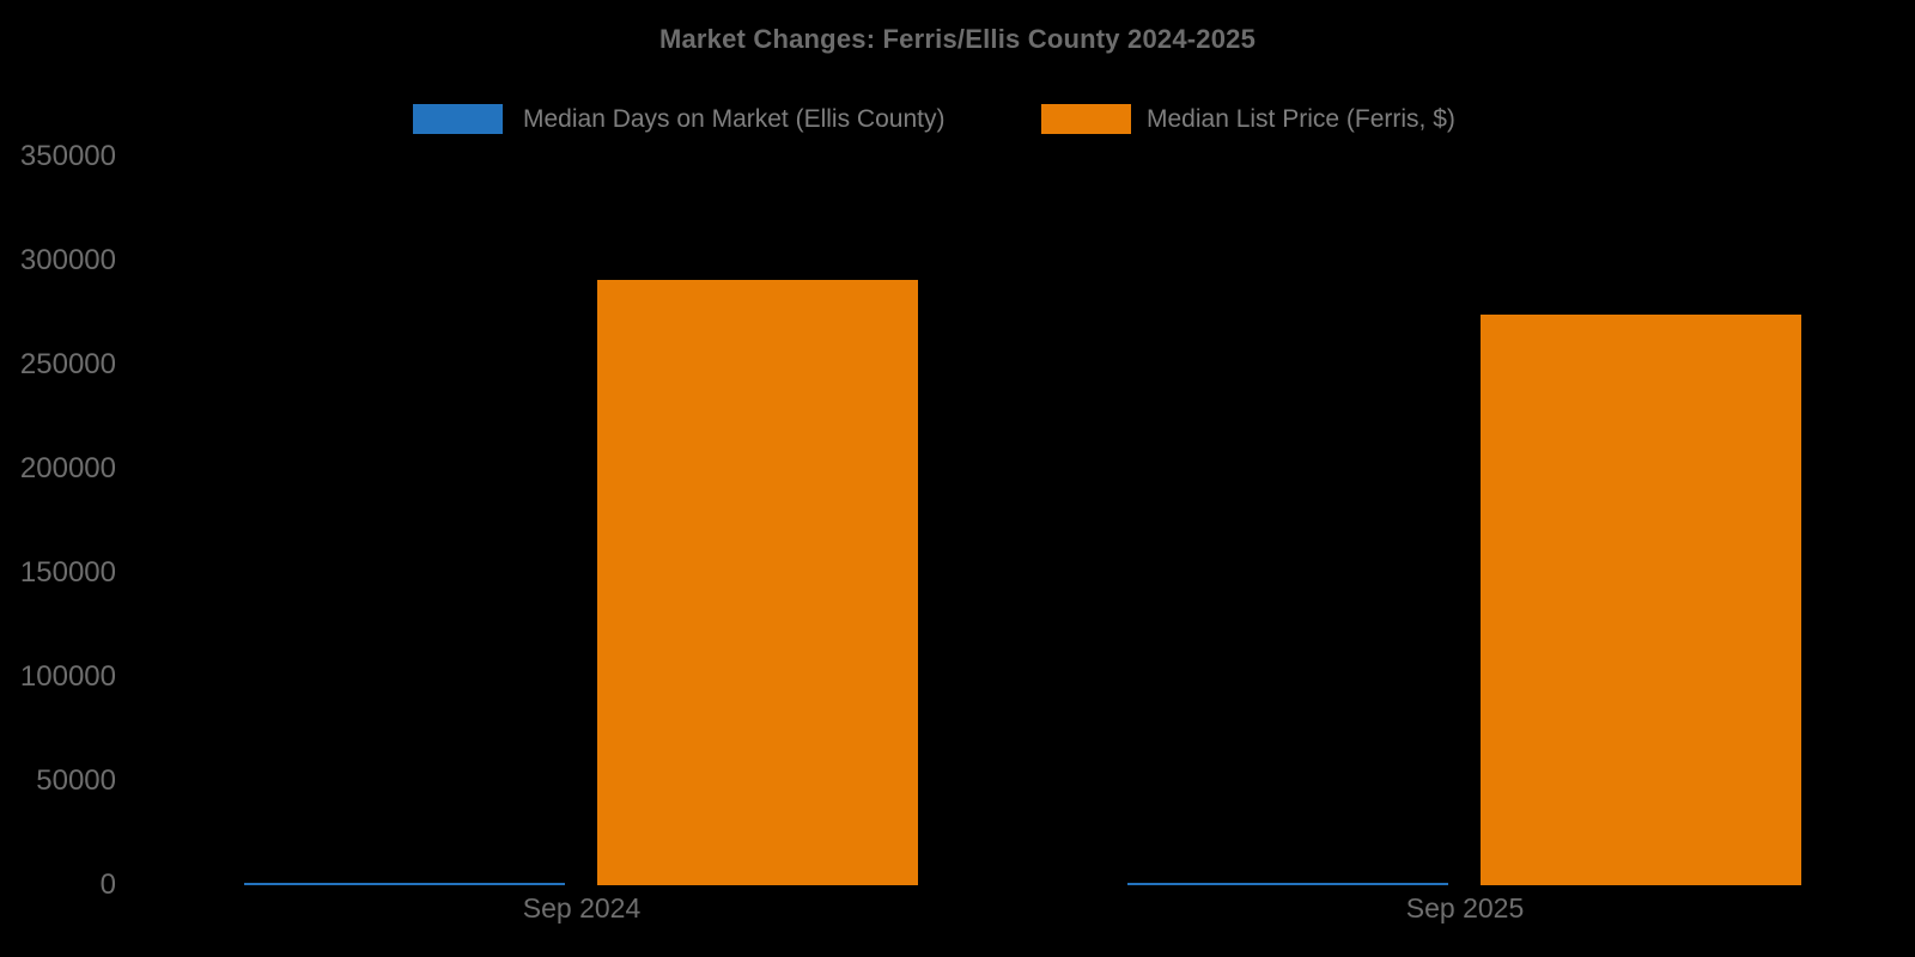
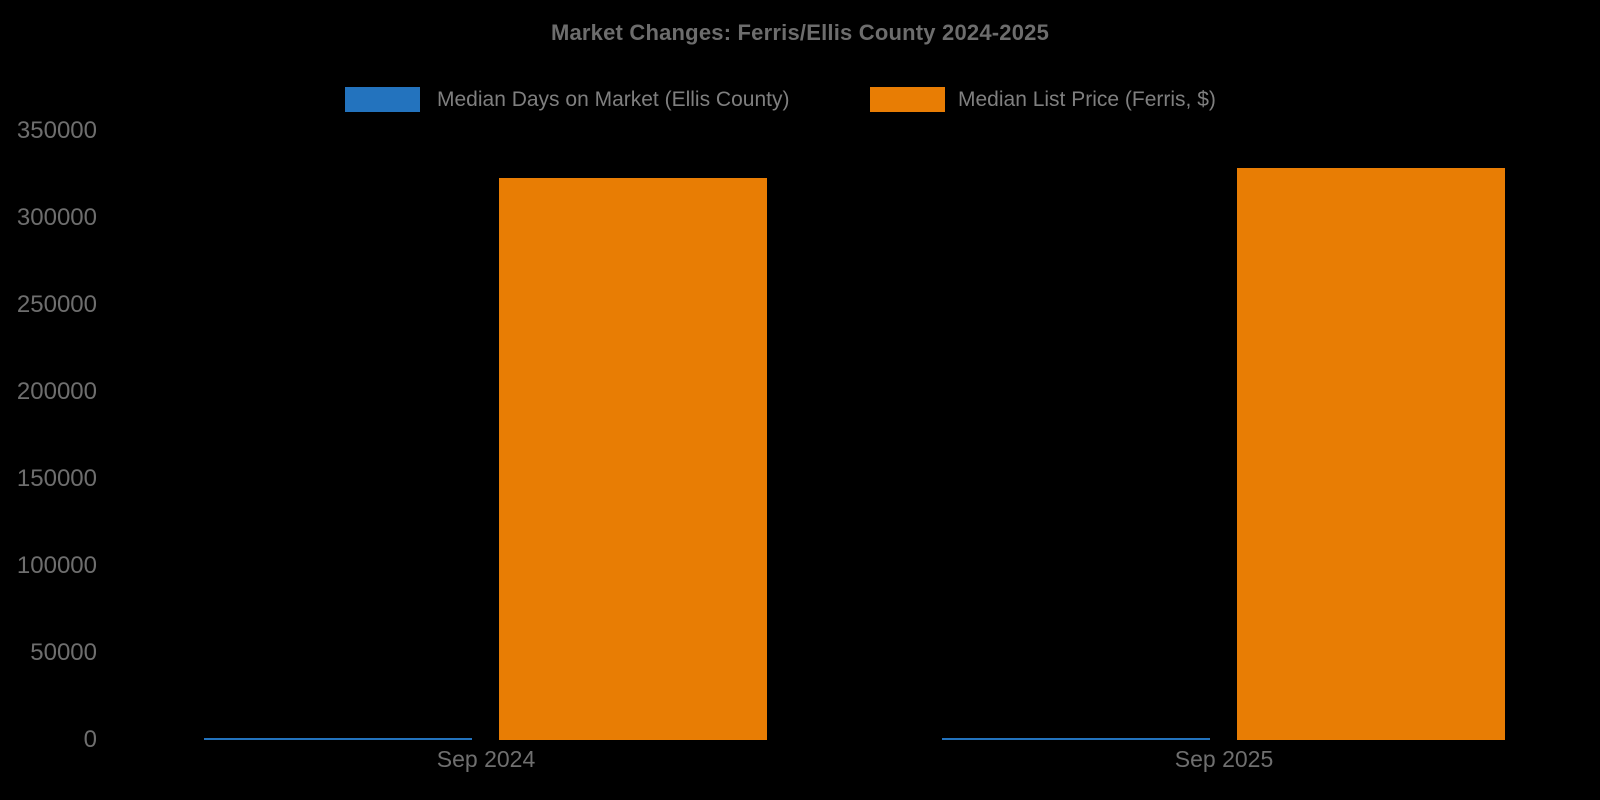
Median List Price (Ferris, $)/Sep 2024: 291000 -> 323000
Median List Price (Ferris, $)/Sep 2025: 274000 -> 329000
